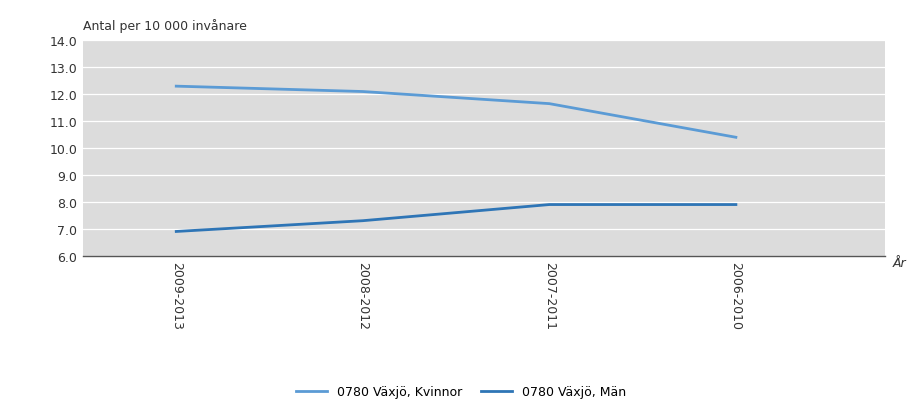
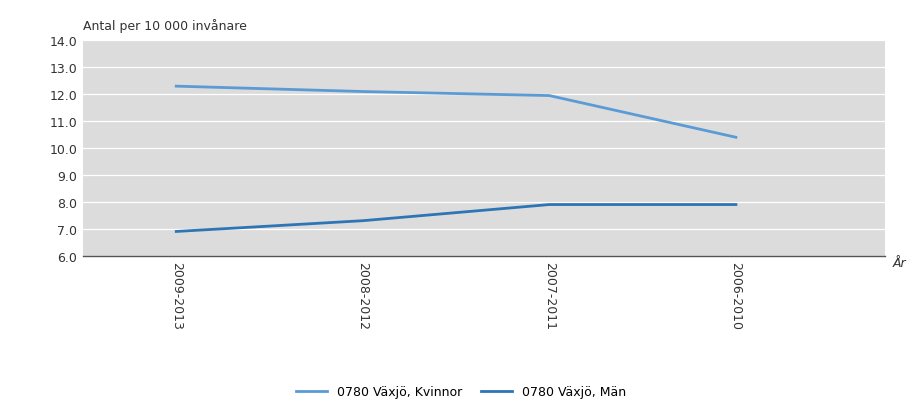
0780 Växjö, Kvinnor/2007-2011: 11.65 -> 11.95
